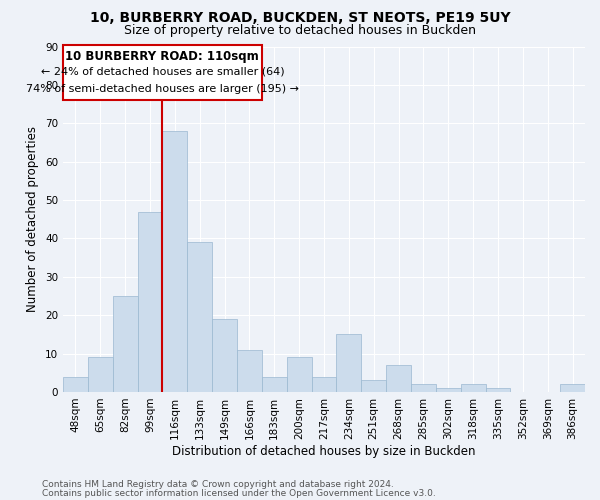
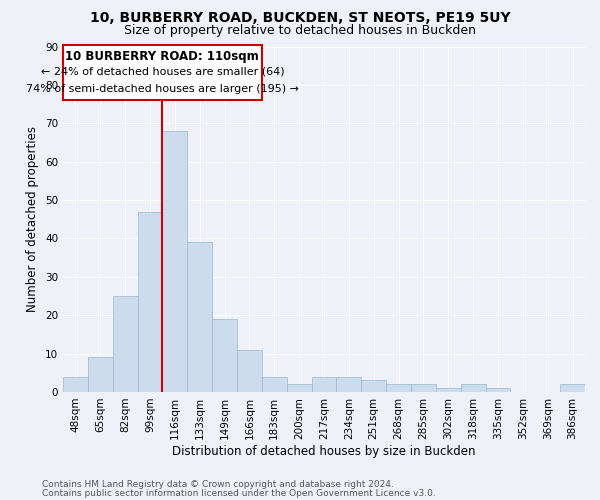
200sqm: 9 -> 2
234sqm: 15 -> 4
268sqm: 7 -> 2
